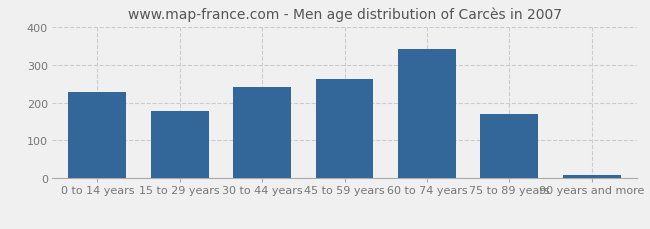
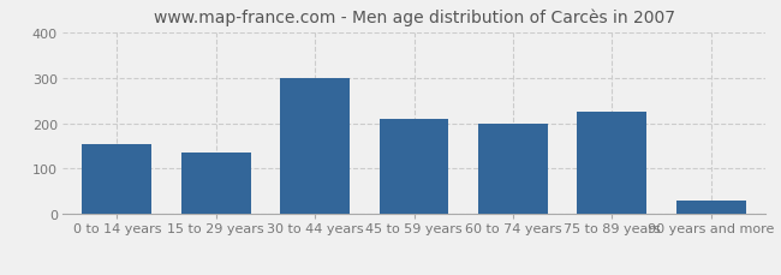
0 to 14 years: 228 -> 155
15 to 29 years: 177 -> 135
30 to 44 years: 240 -> 300
45 to 59 years: 261 -> 210
60 to 74 years: 342 -> 200
75 to 89 years: 170 -> 225
90 years and more: 10 -> 30
